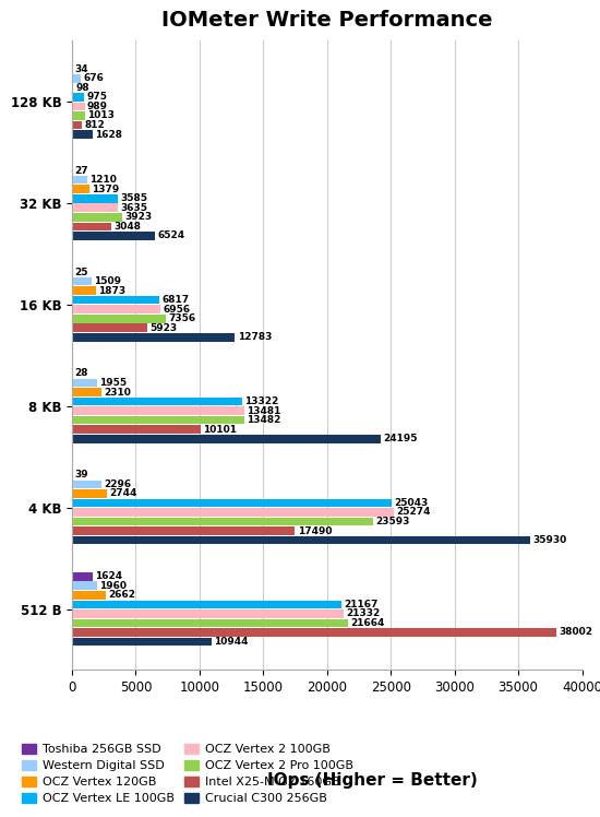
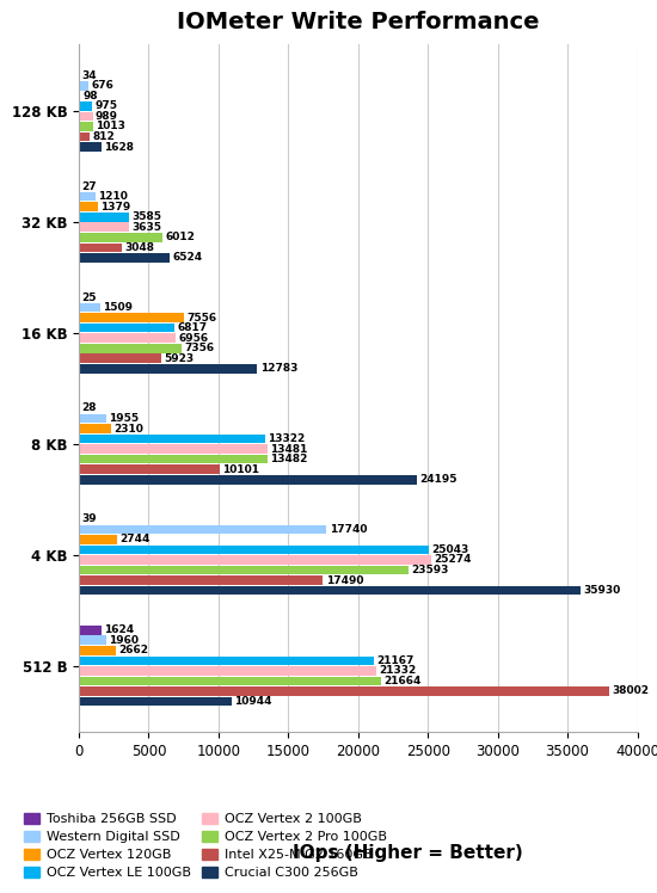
OCZ Vertex 2 Pro 100GB/32 KB: 3923 -> 6012
OCZ Vertex 120GB/16 KB: 1873 -> 7556
Western Digital SSD/4 KB: 2296 -> 17740
